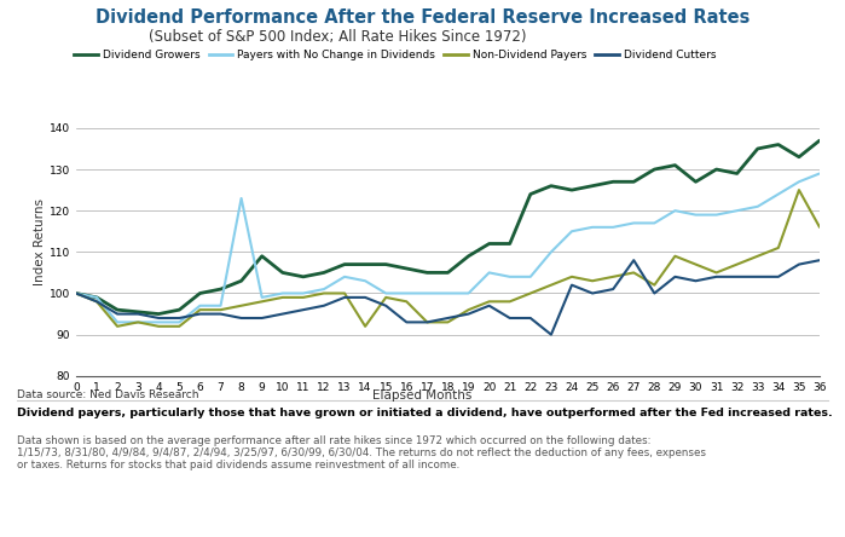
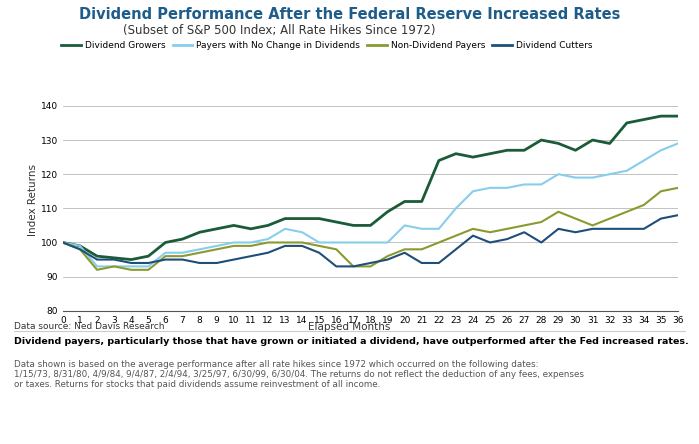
Payers with No Change in Dividends/8: 123 -> 98
Dividend Growers/9: 109.0 -> 104.0
Non-Dividend Payers/14: 92 -> 100
Dividend Cutters/23: 90 -> 98
Dividend Cutters/27: 108 -> 103
Non-Dividend Payers/28: 102 -> 106
Dividend Growers/29: 131.0 -> 129.0
Dividend Growers/35: 133.0 -> 137.0
Non-Dividend Payers/35: 125 -> 115
